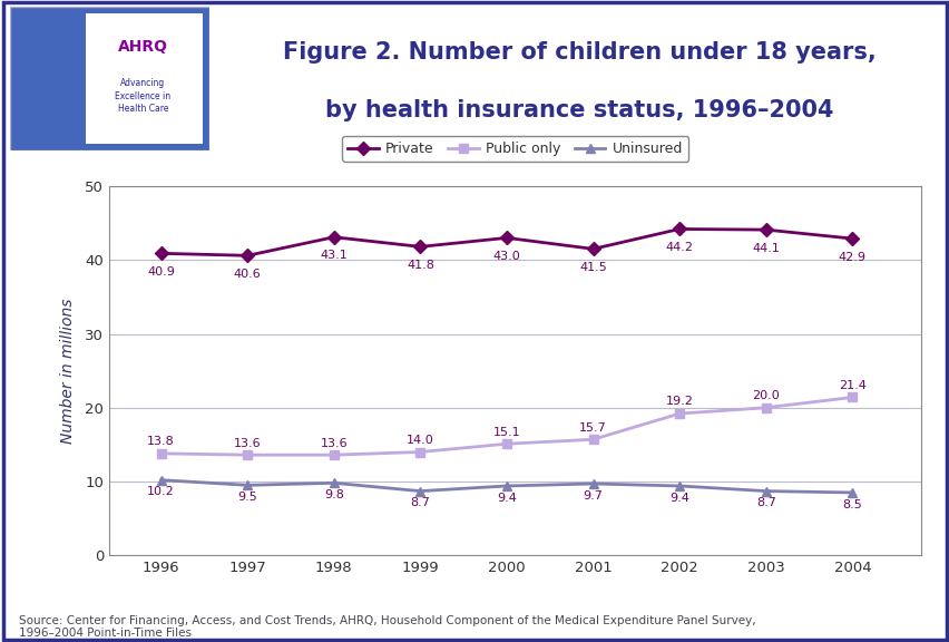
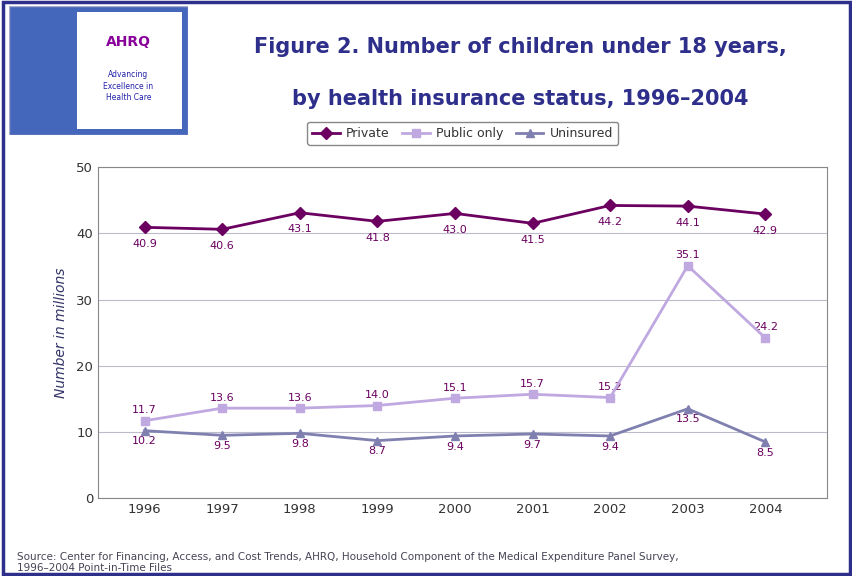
Public only/1996: 13.8 -> 11.7
Public only/2002: 19.2 -> 15.2
Public only/2003: 20.0 -> 35.1
Uninsured/2003: 8.7 -> 13.5
Public only/2004: 21.4 -> 24.2
